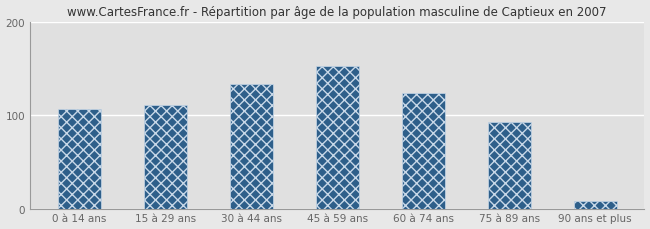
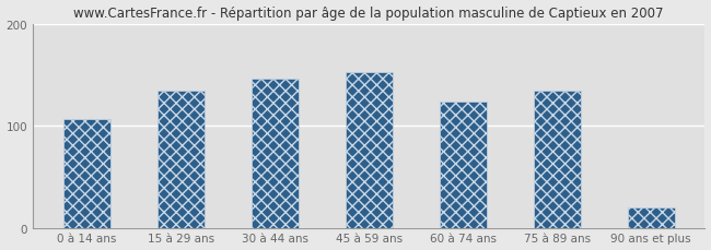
15 à 29 ans: 111 -> 134
30 à 44 ans: 133 -> 146
75 à 89 ans: 93 -> 134
90 ans et plus: 8 -> 20
